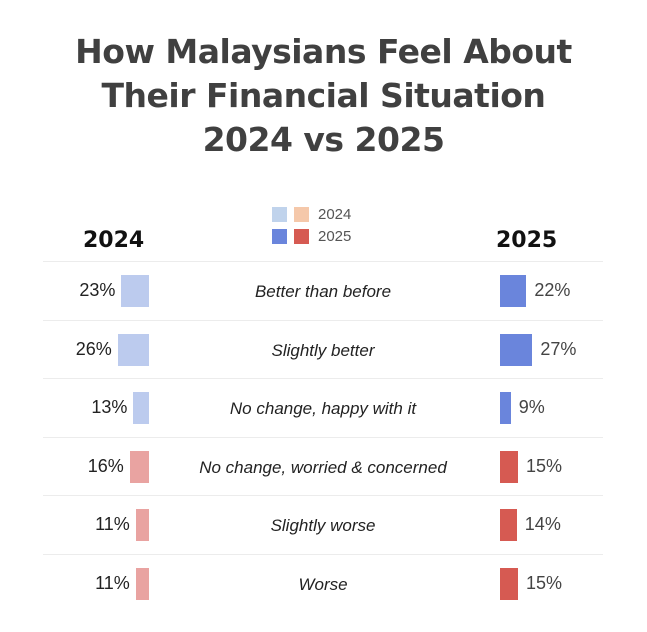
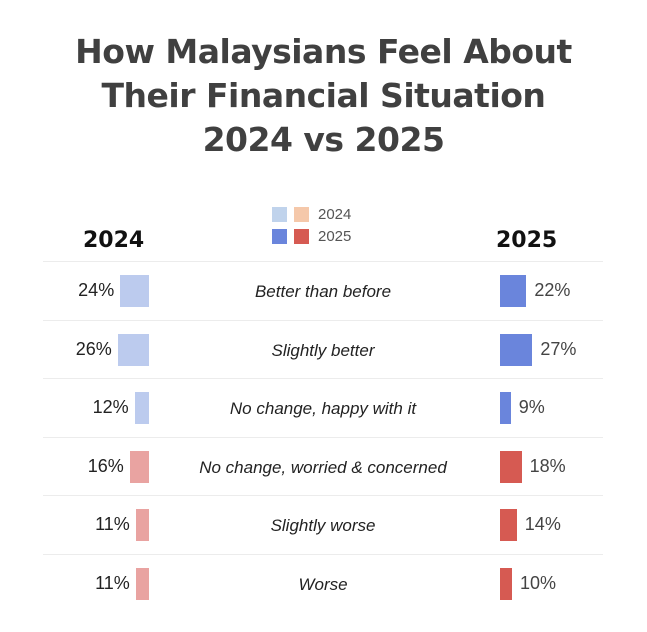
2024/Better than before: 23% -> 24%
2024/No change, happy with it: 13% -> 12%
2025/No change, worried & concerned: 15% -> 18%
2025/Worse: 15% -> 10%
